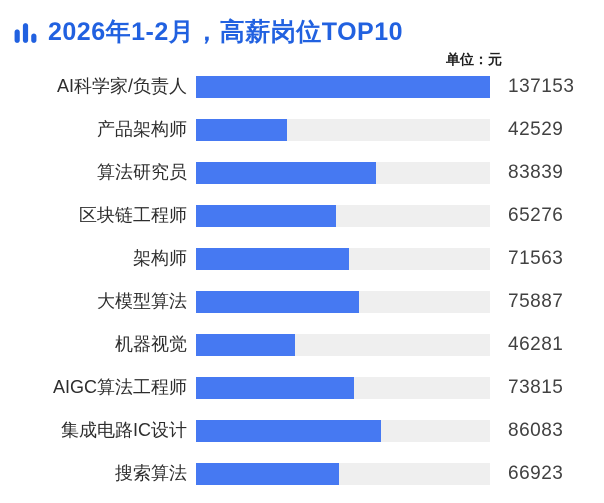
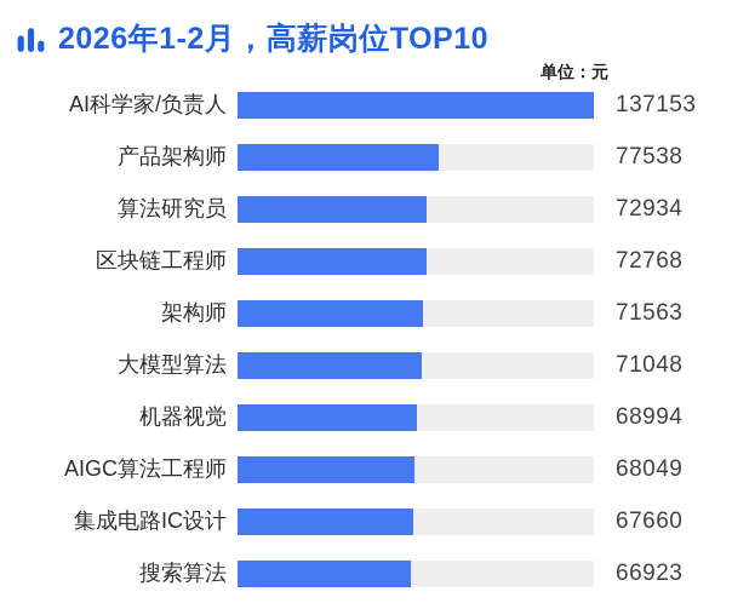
产品架构师: 42529 -> 77538
算法研究员: 83839 -> 72934
区块链工程师: 65276 -> 72768
大模型算法: 75887 -> 71048
机器视觉: 46281 -> 68994
AIGC算法工程师: 73815 -> 68049
集成电路IC设计: 86083 -> 67660
